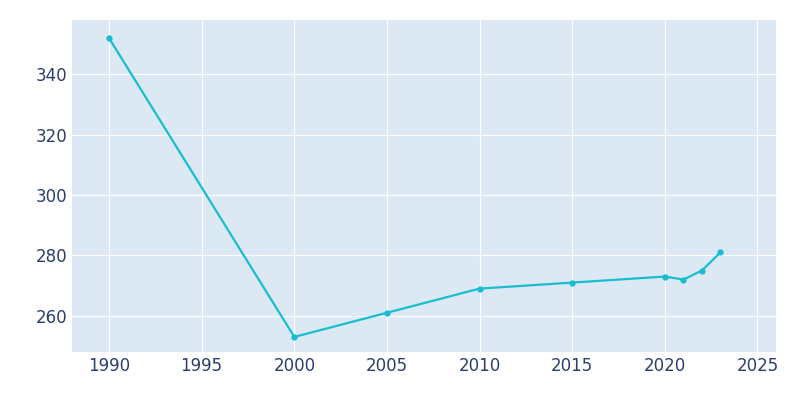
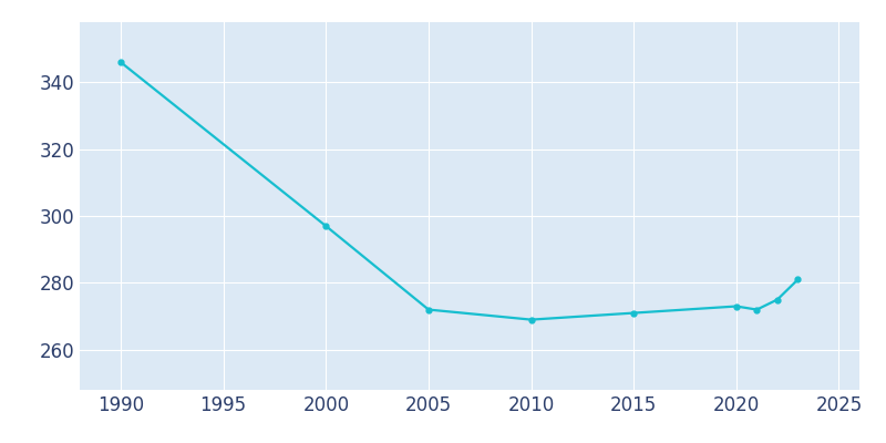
1990: 352 -> 346
2000: 253 -> 297
2005: 261 -> 272
